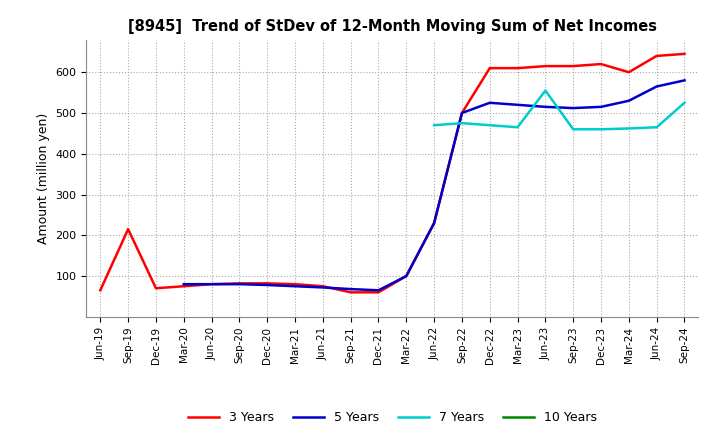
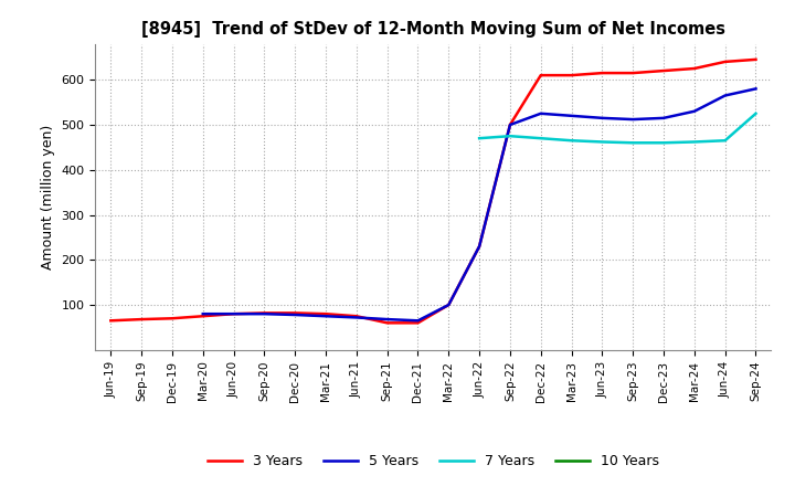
3 Years/Sep-19: 215 -> 68
7 Years/Jun-23: 555 -> 462
3 Years/Mar-24: 600 -> 625
